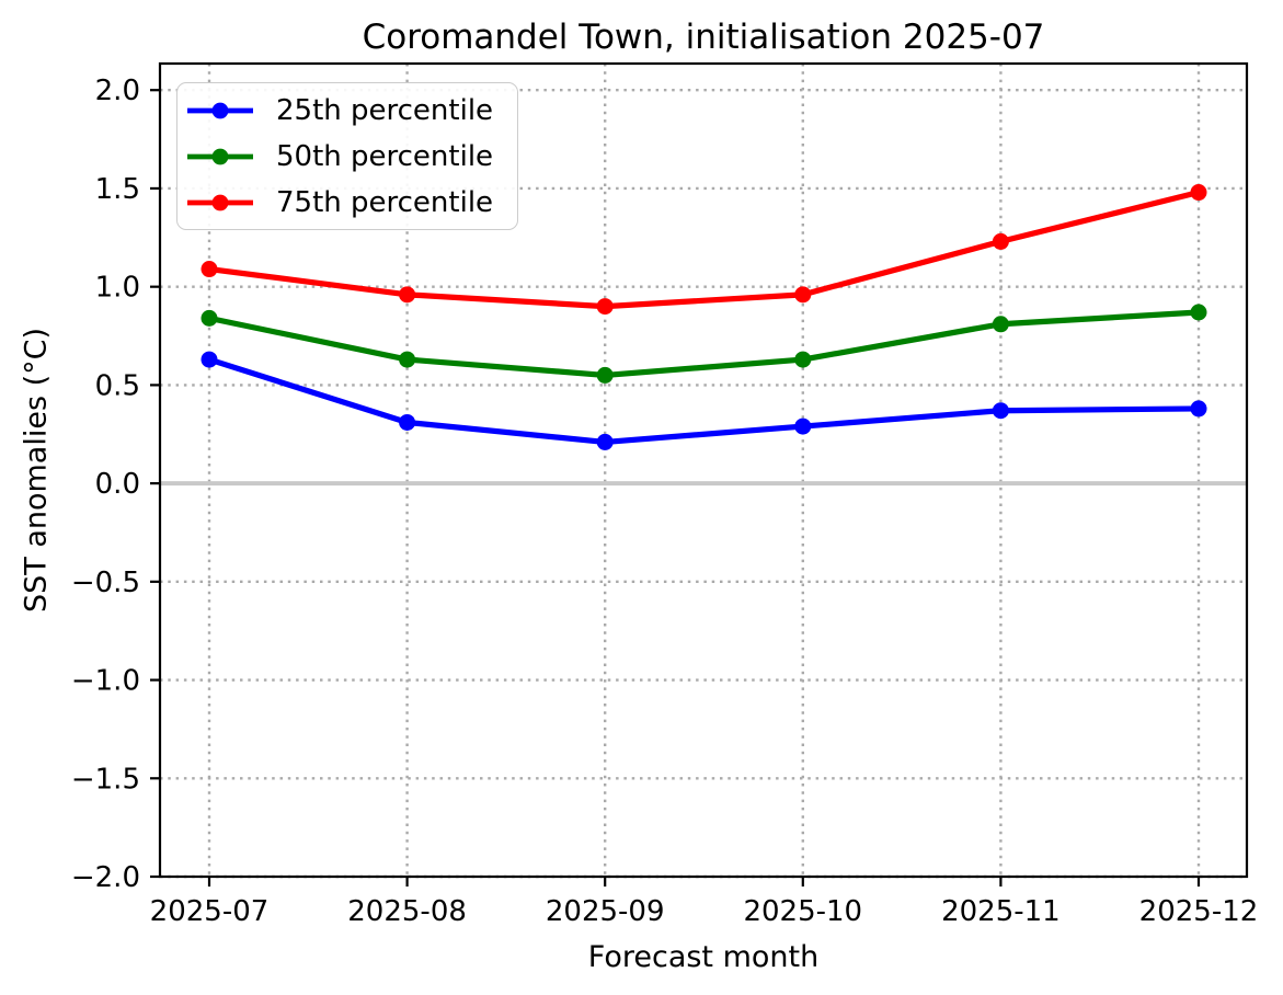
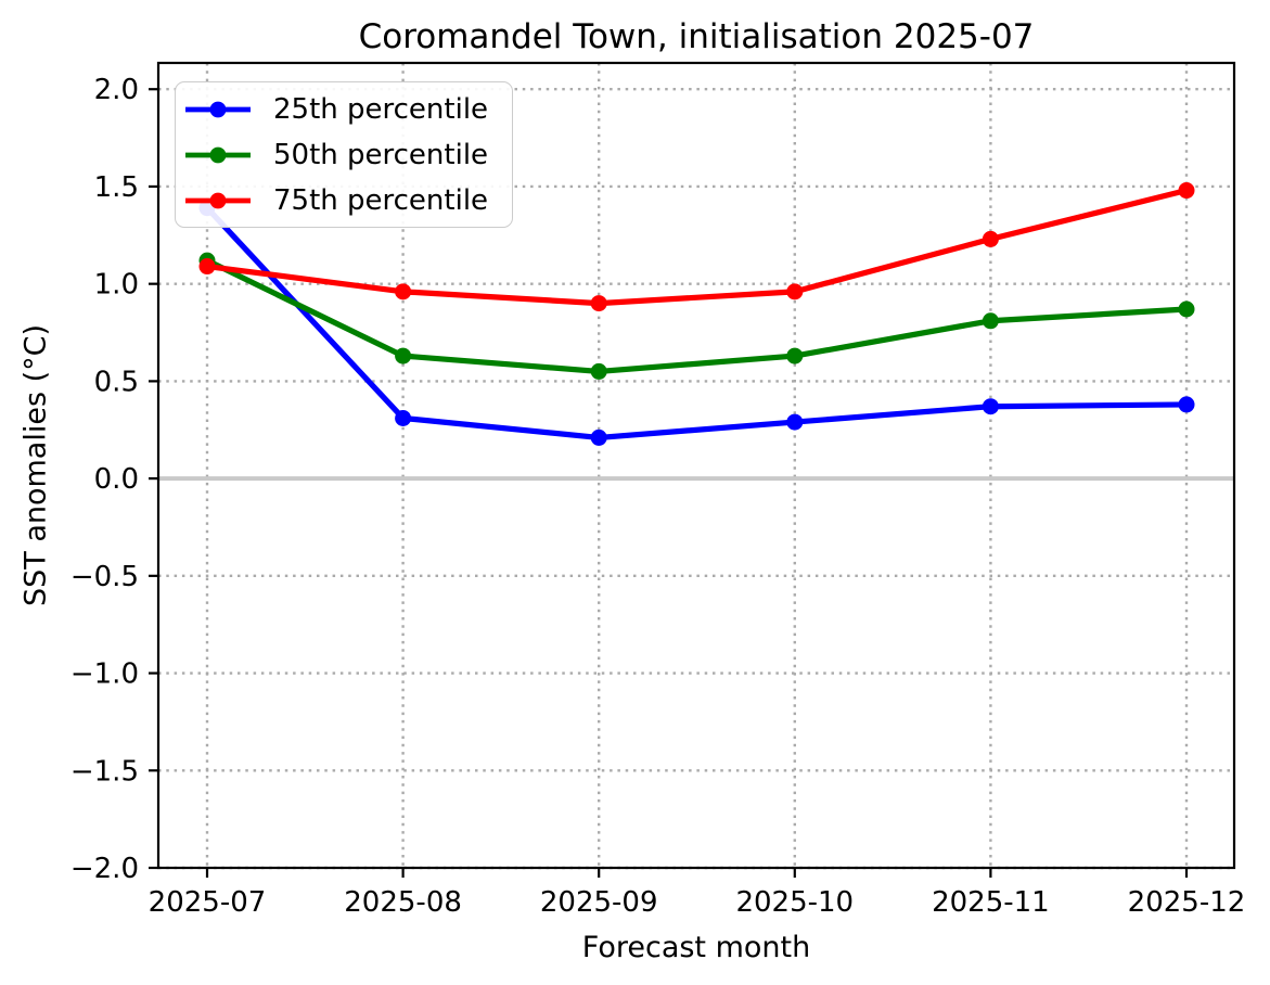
25th percentile/2025-07: 0.63 -> 1.39
50th percentile/2025-07: 0.84 -> 1.12
